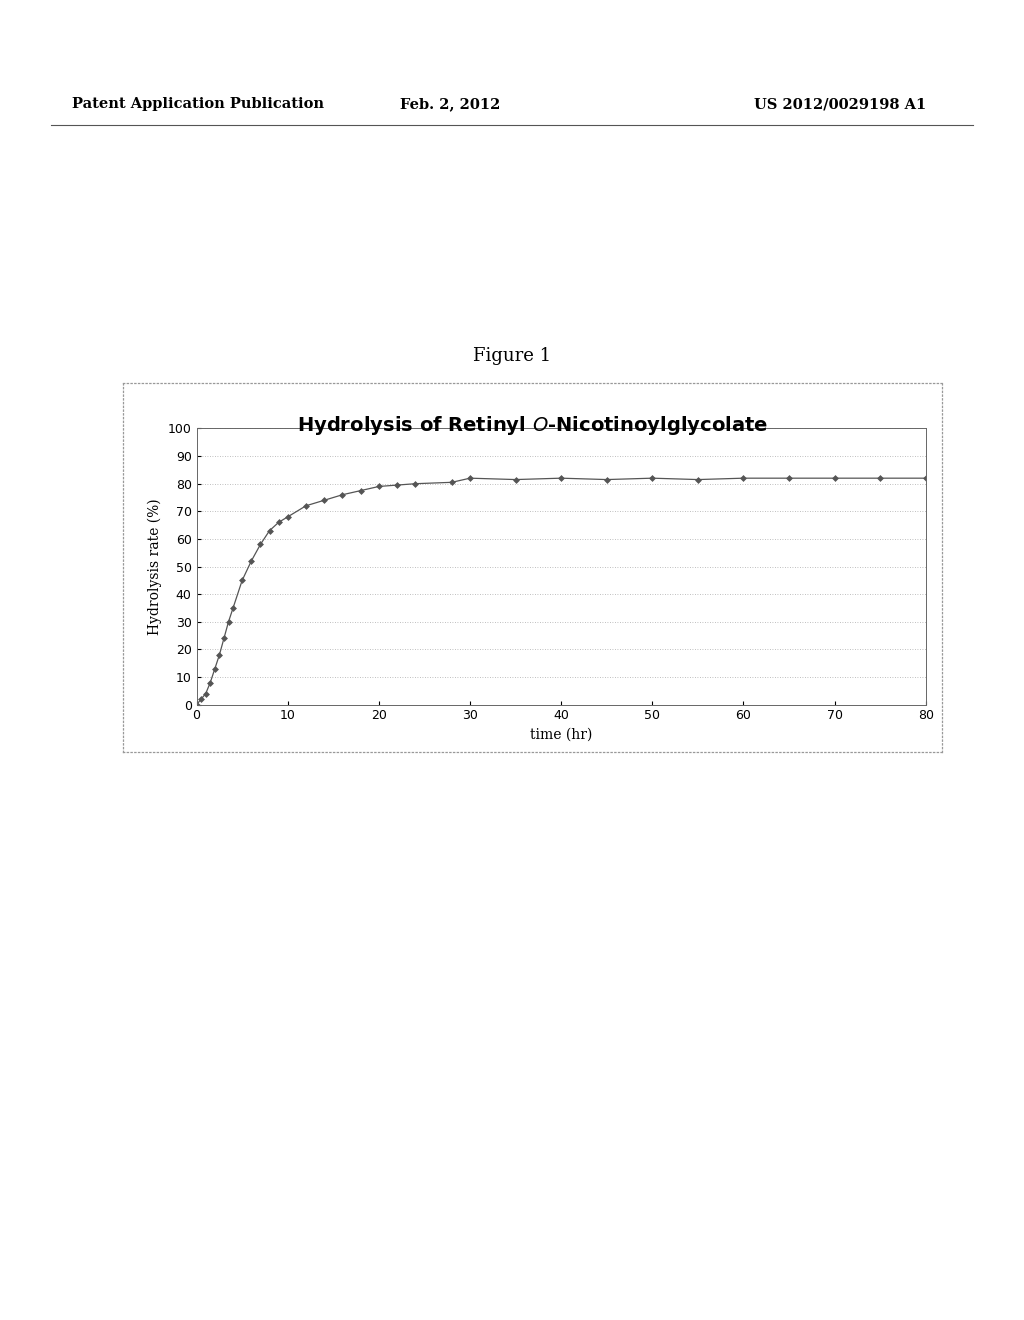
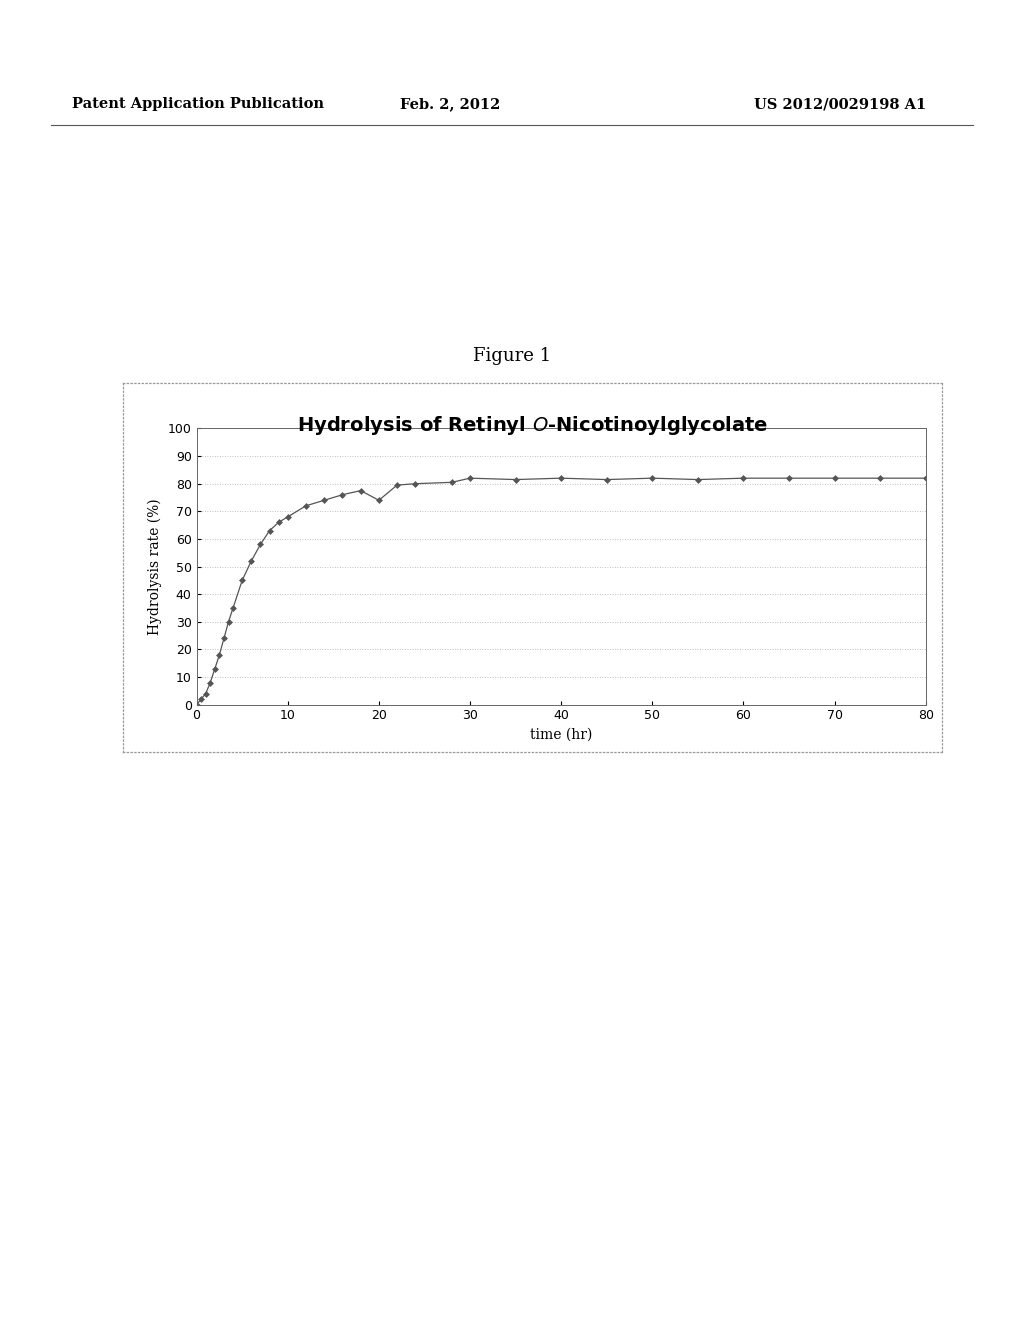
20: 79.0 -> 74.0
